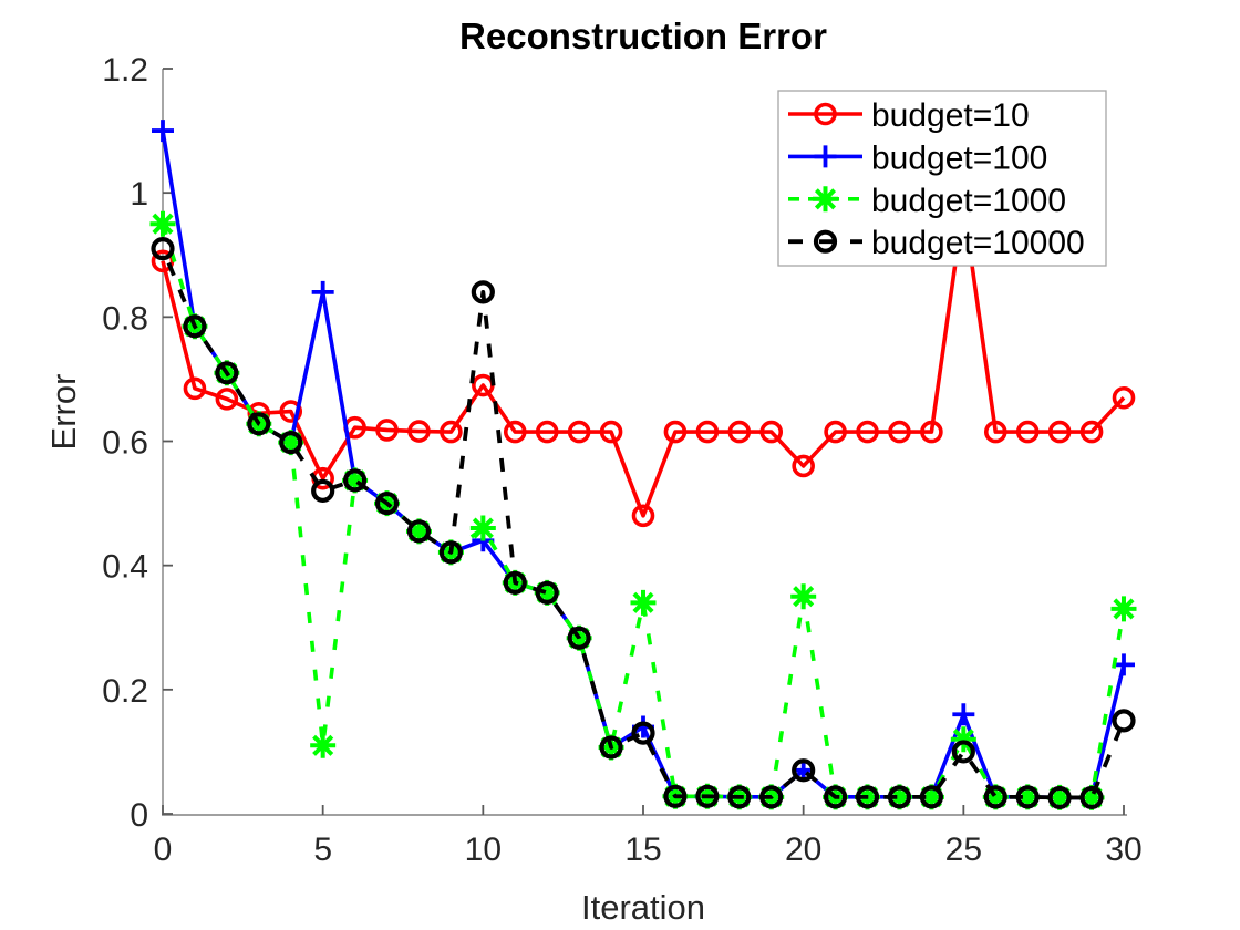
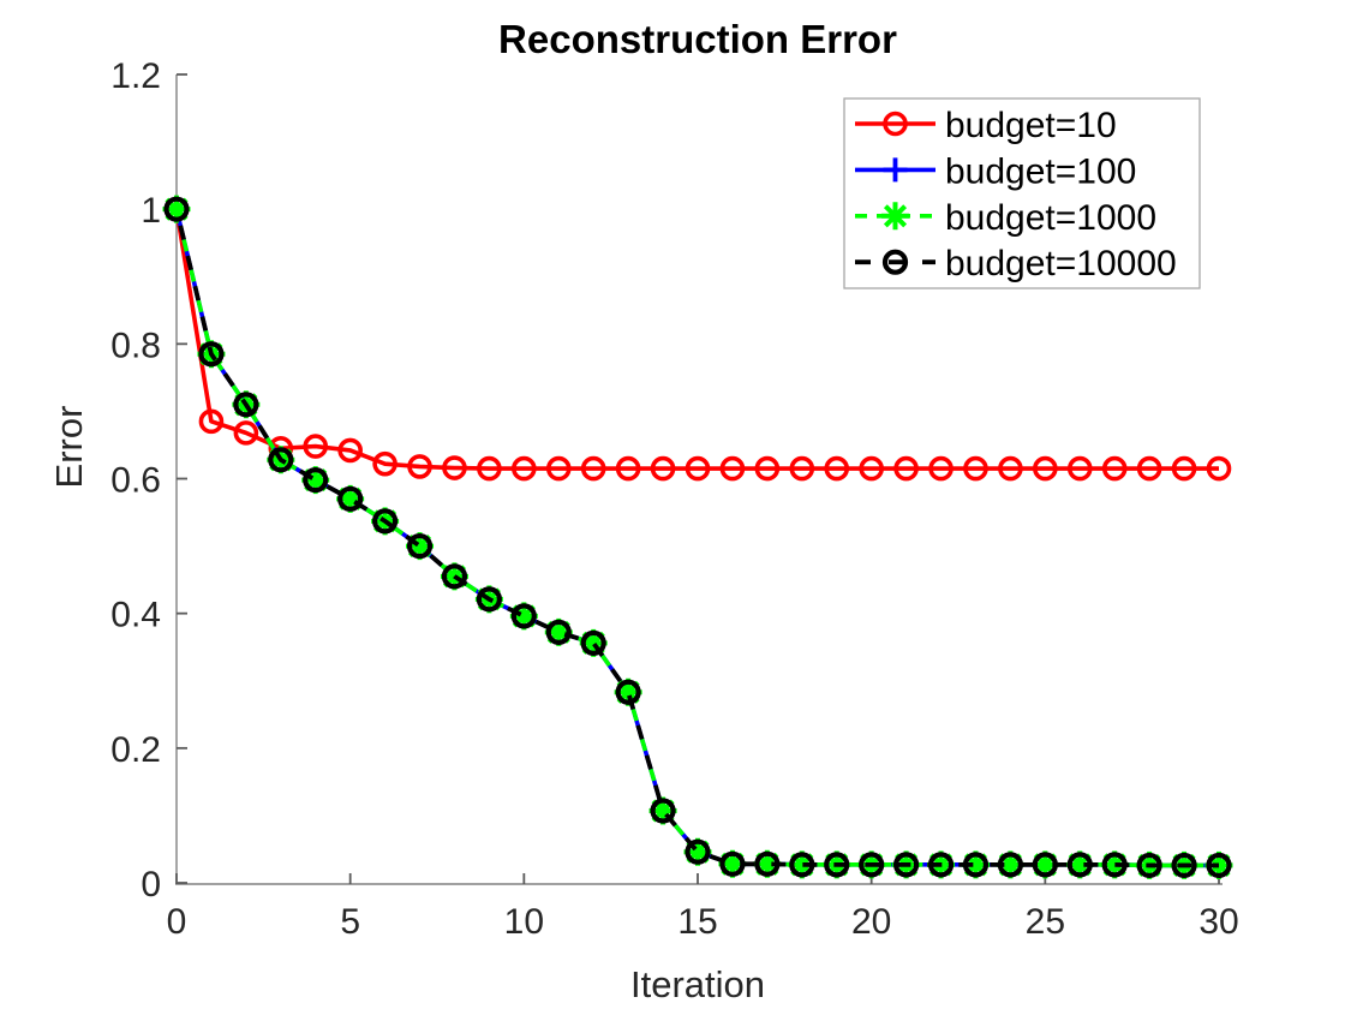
budget=10/0: 0.89 -> 1.00
budget=100/0: 1.10 -> 1.00
budget=1000/0: 0.95 -> 1.00
budget=10000/0: 0.91 -> 1.00
budget=10/5: 0.54 -> 0.64
budget=100/5: 0.84 -> 0.57
budget=1000/5: 0.11 -> 0.57
budget=10000/5: 0.52 -> 0.57
budget=10/10: 0.69 -> 0.61
budget=100/10: 0.44 -> 0.40
budget=1000/10: 0.46 -> 0.40
budget=10000/10: 0.84 -> 0.40
budget=10/15: 0.48 -> 0.61
budget=100/15: 0.14 -> 0.05
budget=1000/15: 0.34 -> 0.05
budget=10000/15: 0.13 -> 0.05
budget=10/20: 0.56 -> 0.61
budget=100/20: 0.07 -> 0.03
budget=1000/20: 0.35 -> 0.03
budget=10000/20: 0.07 -> 0.03
budget=10/25: 0.98 -> 0.61
budget=100/25: 0.16 -> 0.03
budget=1000/25: 0.12 -> 0.03
budget=10000/25: 0.10 -> 0.03
budget=10/30: 0.67 -> 0.61
budget=100/30: 0.24 -> 0.03
budget=1000/30: 0.33 -> 0.03
budget=10000/30: 0.15 -> 0.03
